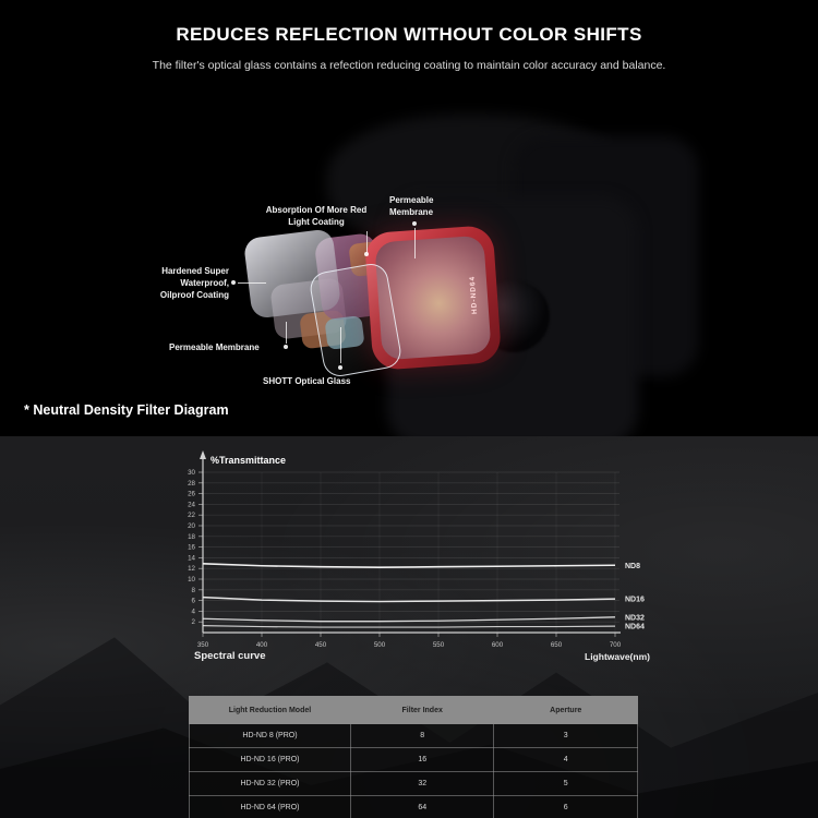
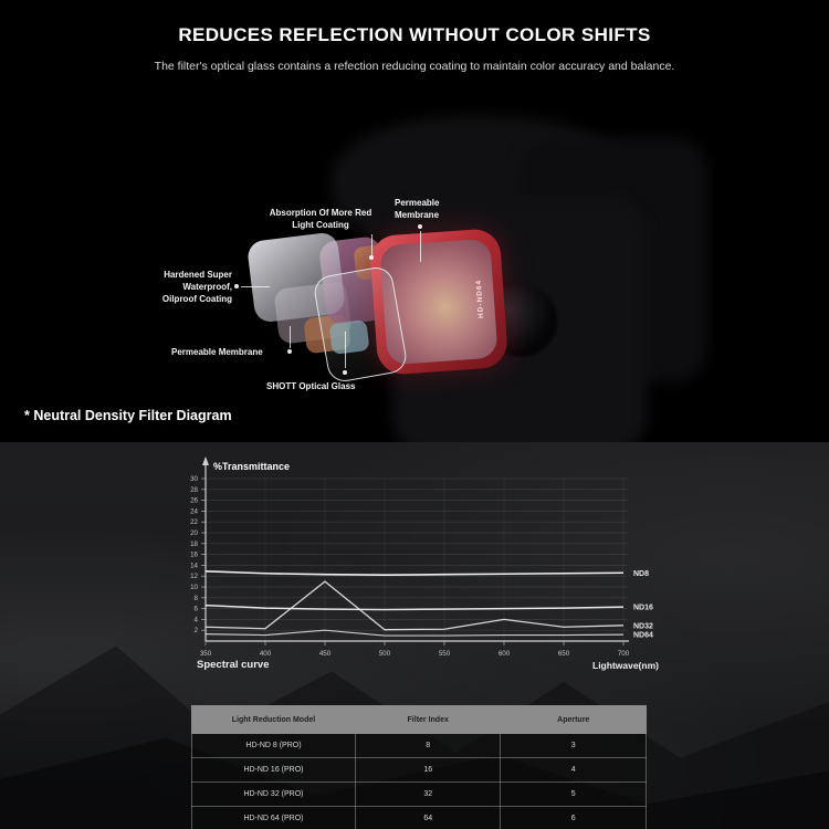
ND32/450: 2 -> 11
ND64/450: 1 -> 2
ND32/600: 2 -> 4
